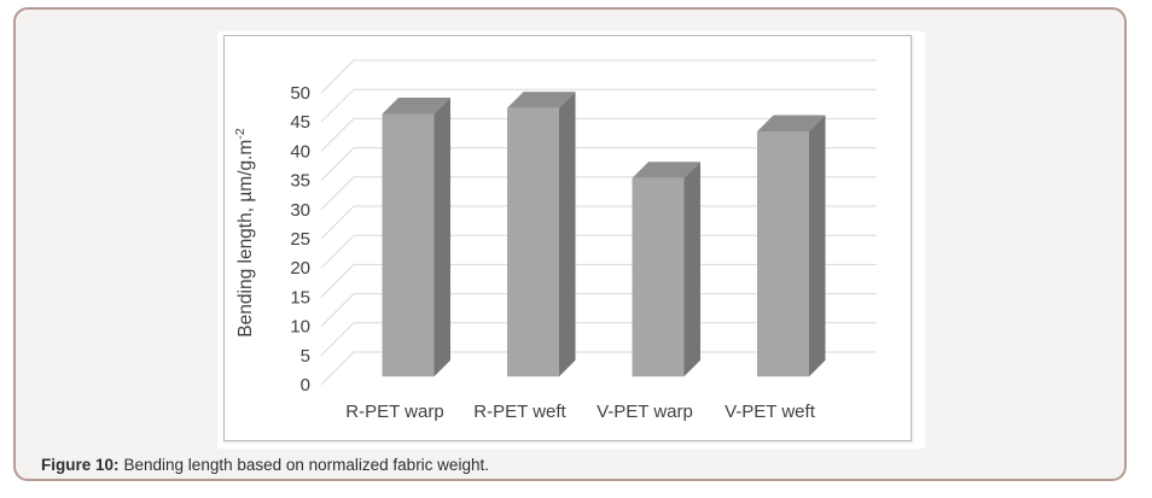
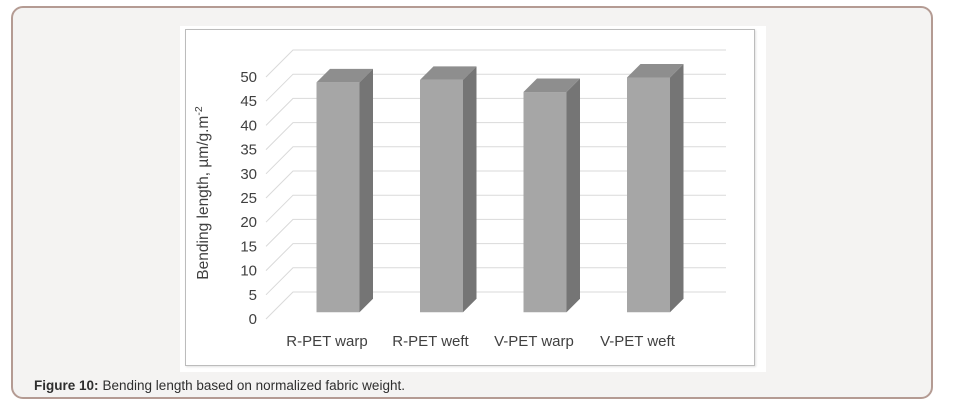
R-PET warp: 45 -> 48
R-PET weft: 46 -> 48
V-PET warp: 34 -> 46
V-PET weft: 42 -> 48
